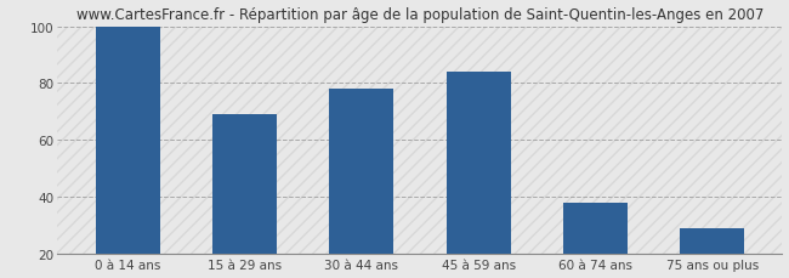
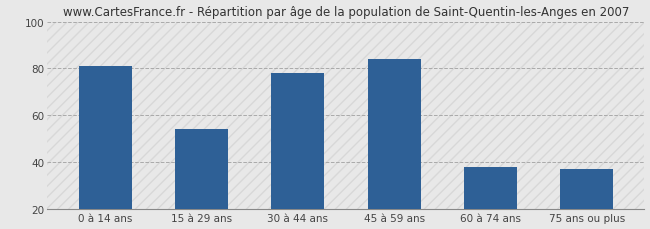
0 à 14 ans: 100 -> 81
15 à 29 ans: 69 -> 54
75 ans ou plus: 29 -> 37
